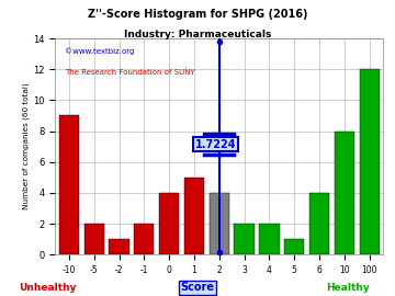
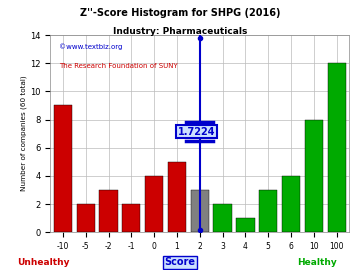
-2: 1 -> 3
2: 4 -> 3
4: 2 -> 1
5: 1 -> 3
